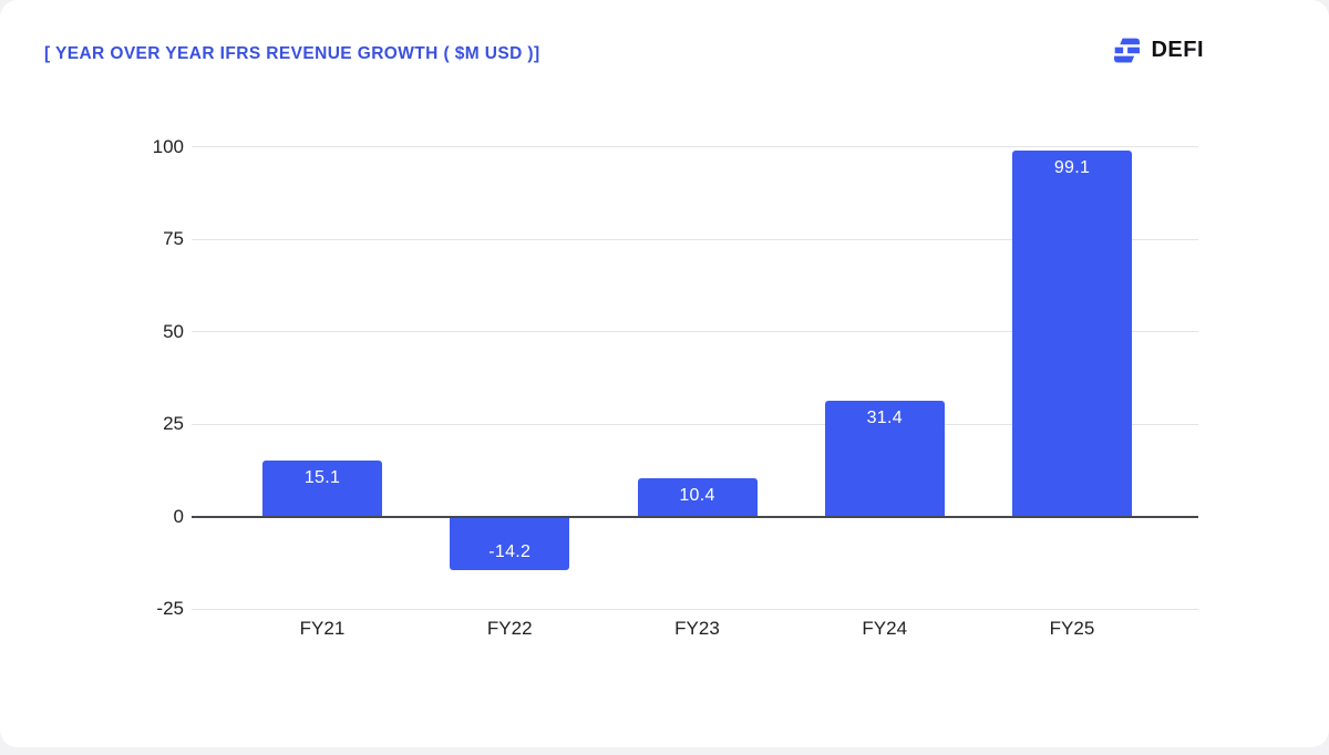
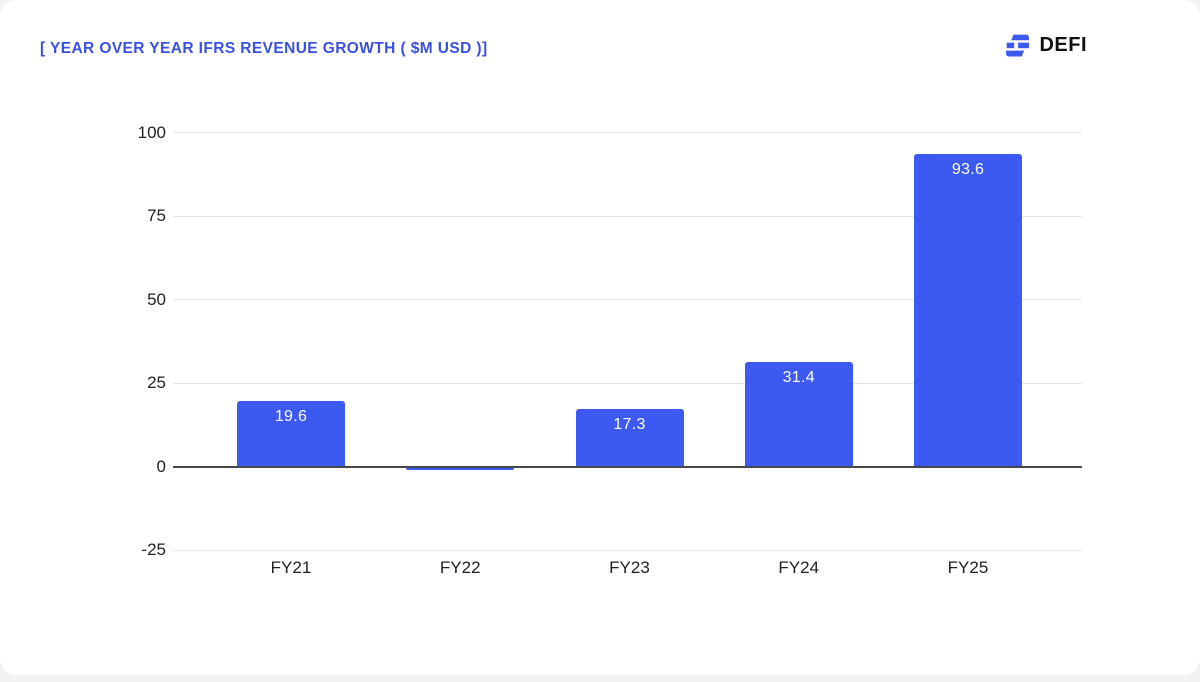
FY21: 15.1 -> 19.6
FY22: -14.2 -> -0.8
FY23: 10.4 -> 17.3
FY25: 99.1 -> 93.6
